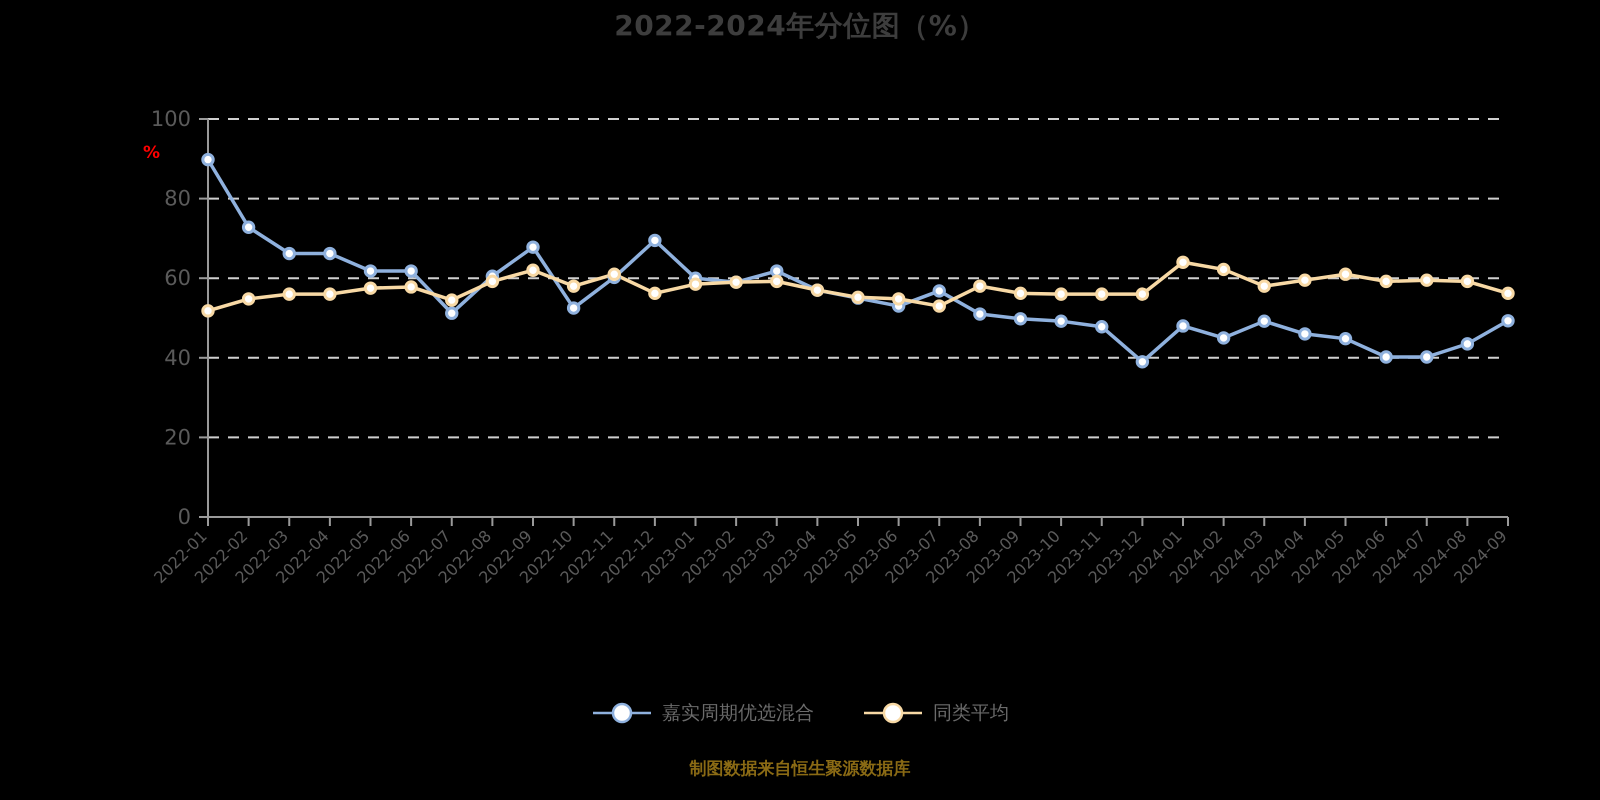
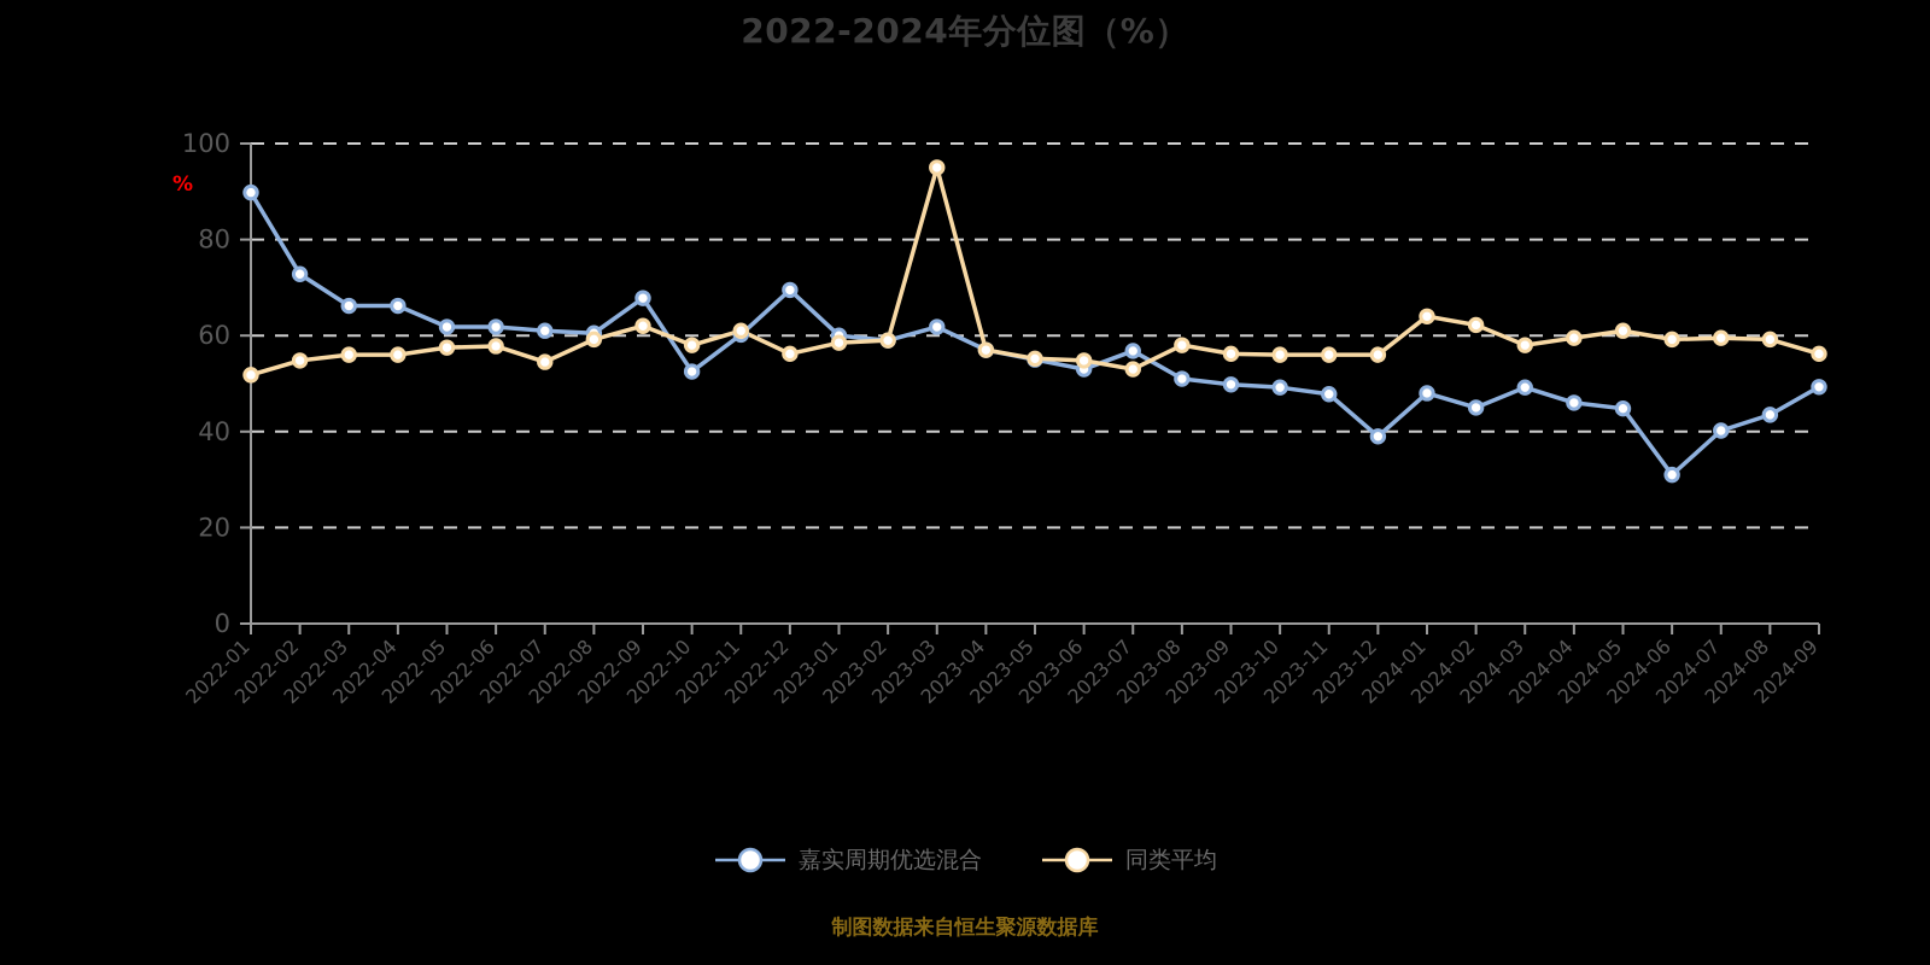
嘉实周期优选混合/2022-07: 51 -> 61
同类平均/2023-03: 59 -> 95
嘉实周期优选混合/2024-06: 40 -> 31
